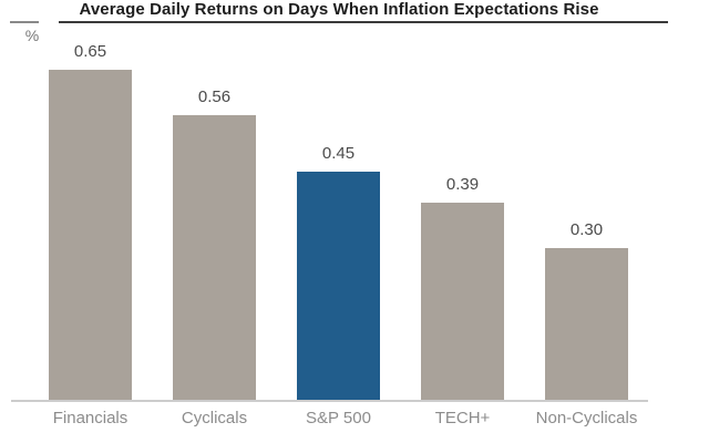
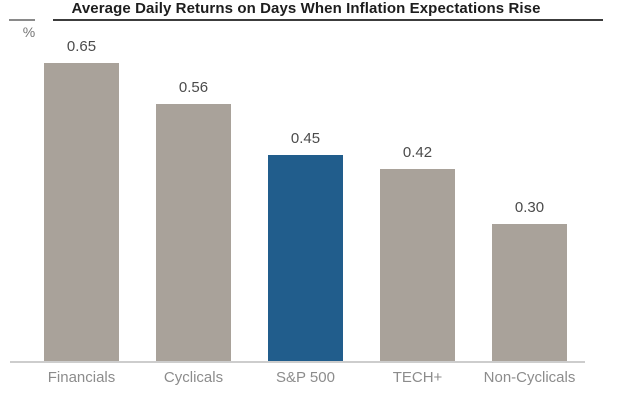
TECH+: 0.39 -> 0.42
